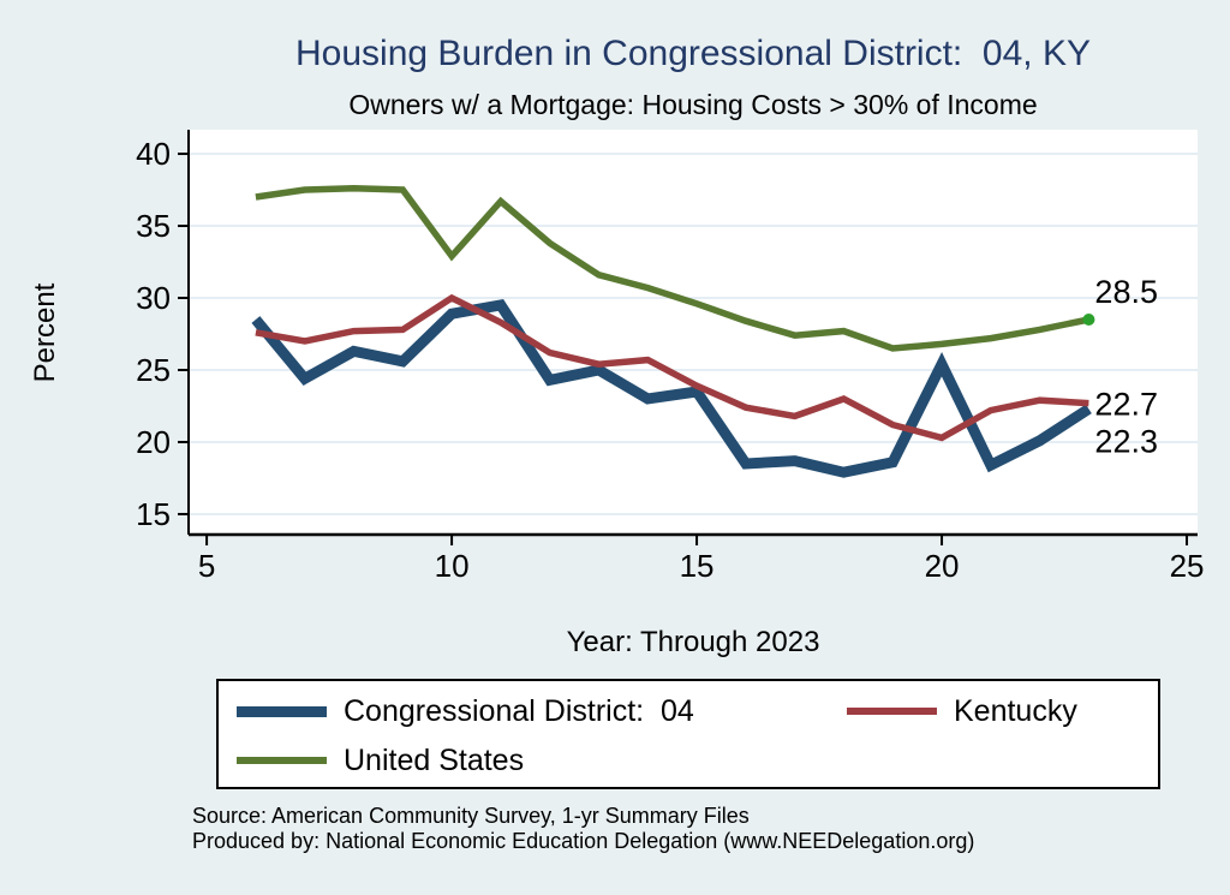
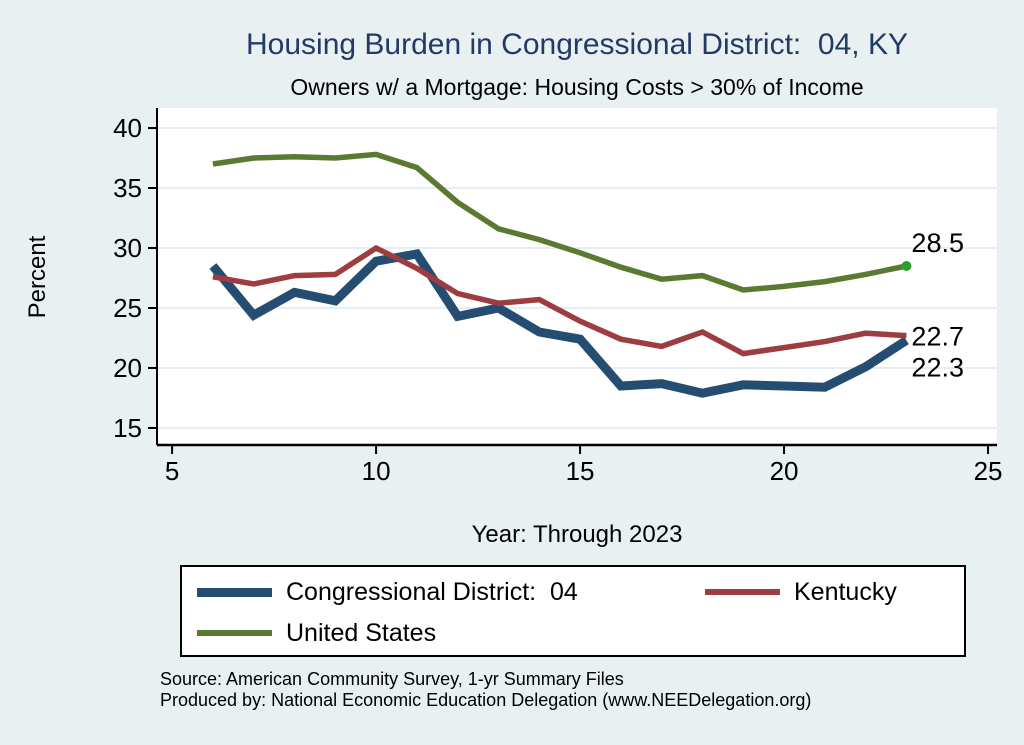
United States/10: 32.9 -> 37.8
Congressional District: 04/15: 23.5 -> 22.4
Congressional District: 04/20: 25.4 -> 18.5
Kentucky/20: 20.3 -> 21.7
